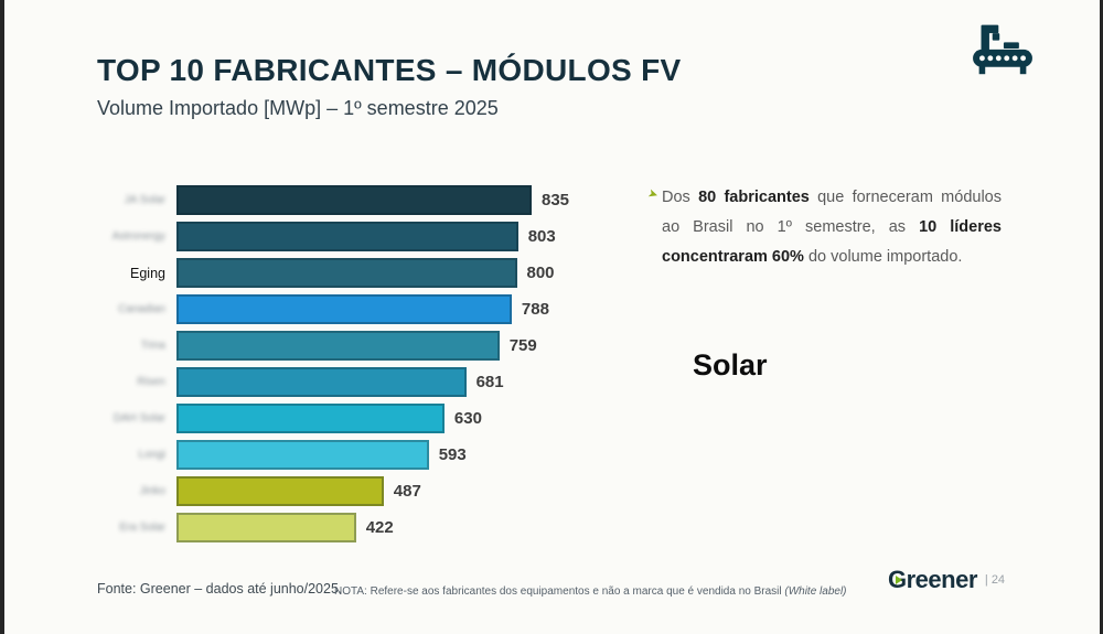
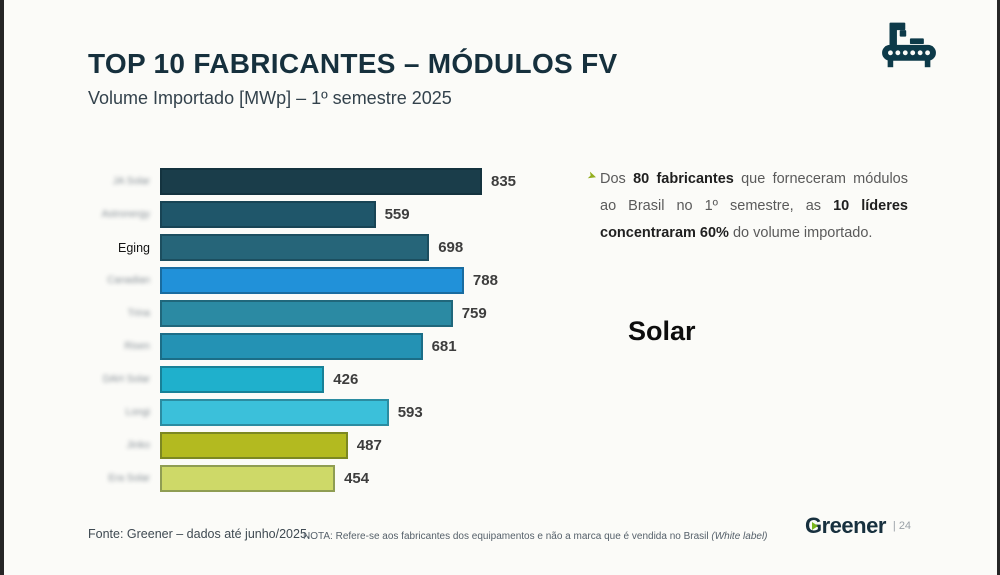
Astronergy: 803 -> 559
Eging: 800 -> 698
DAH Solar: 630 -> 426
Era Solar: 422 -> 454
